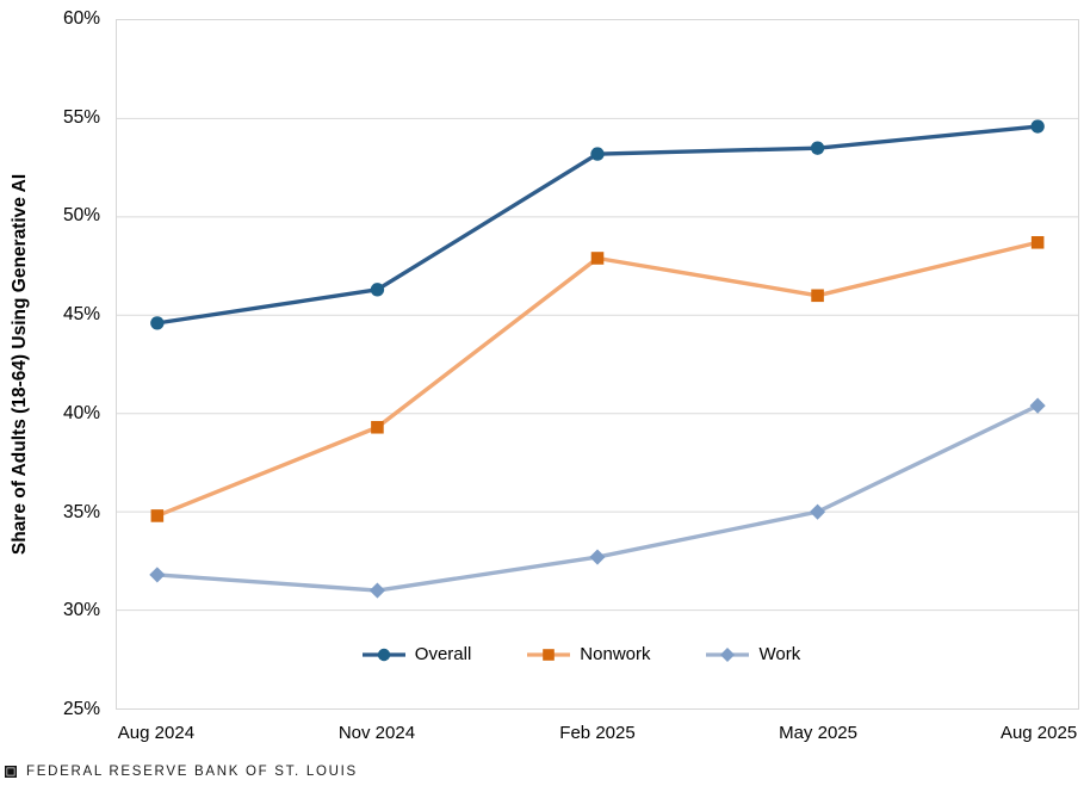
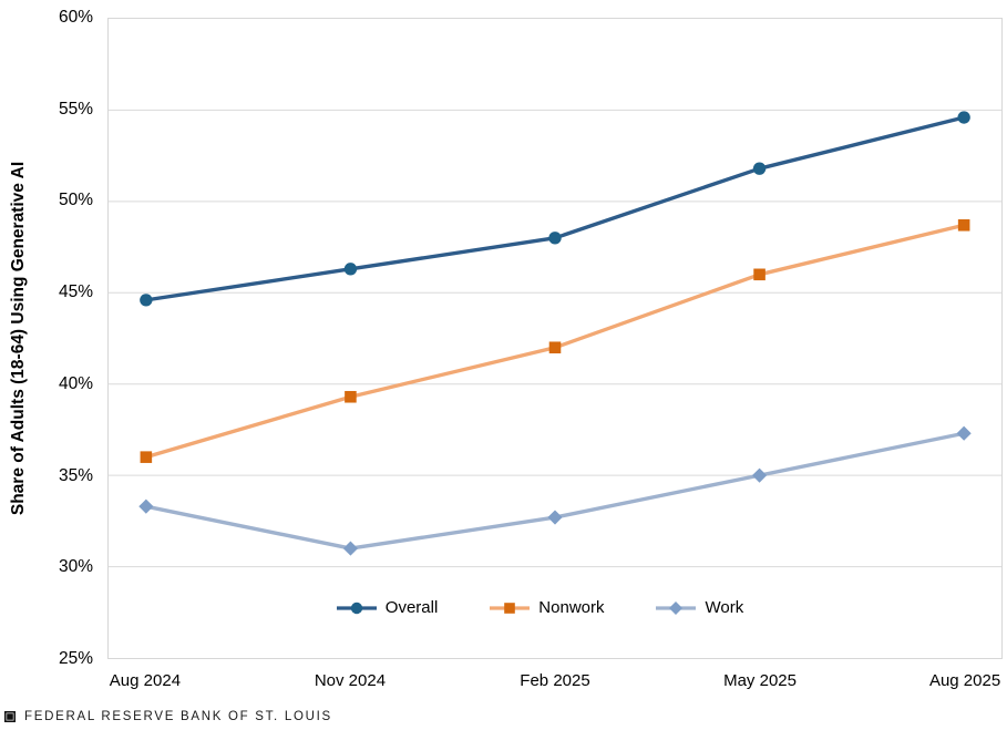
Nonwork/Aug 2024: 34.8% -> 36.0%
Work/Aug 2024: 31.8% -> 33.3%
Overall/Feb 2025: 53.2% -> 48.0%
Nonwork/Feb 2025: 47.9% -> 42.0%
Overall/May 2025: 53.5% -> 51.8%
Work/Aug 2025: 40.4% -> 37.3%
